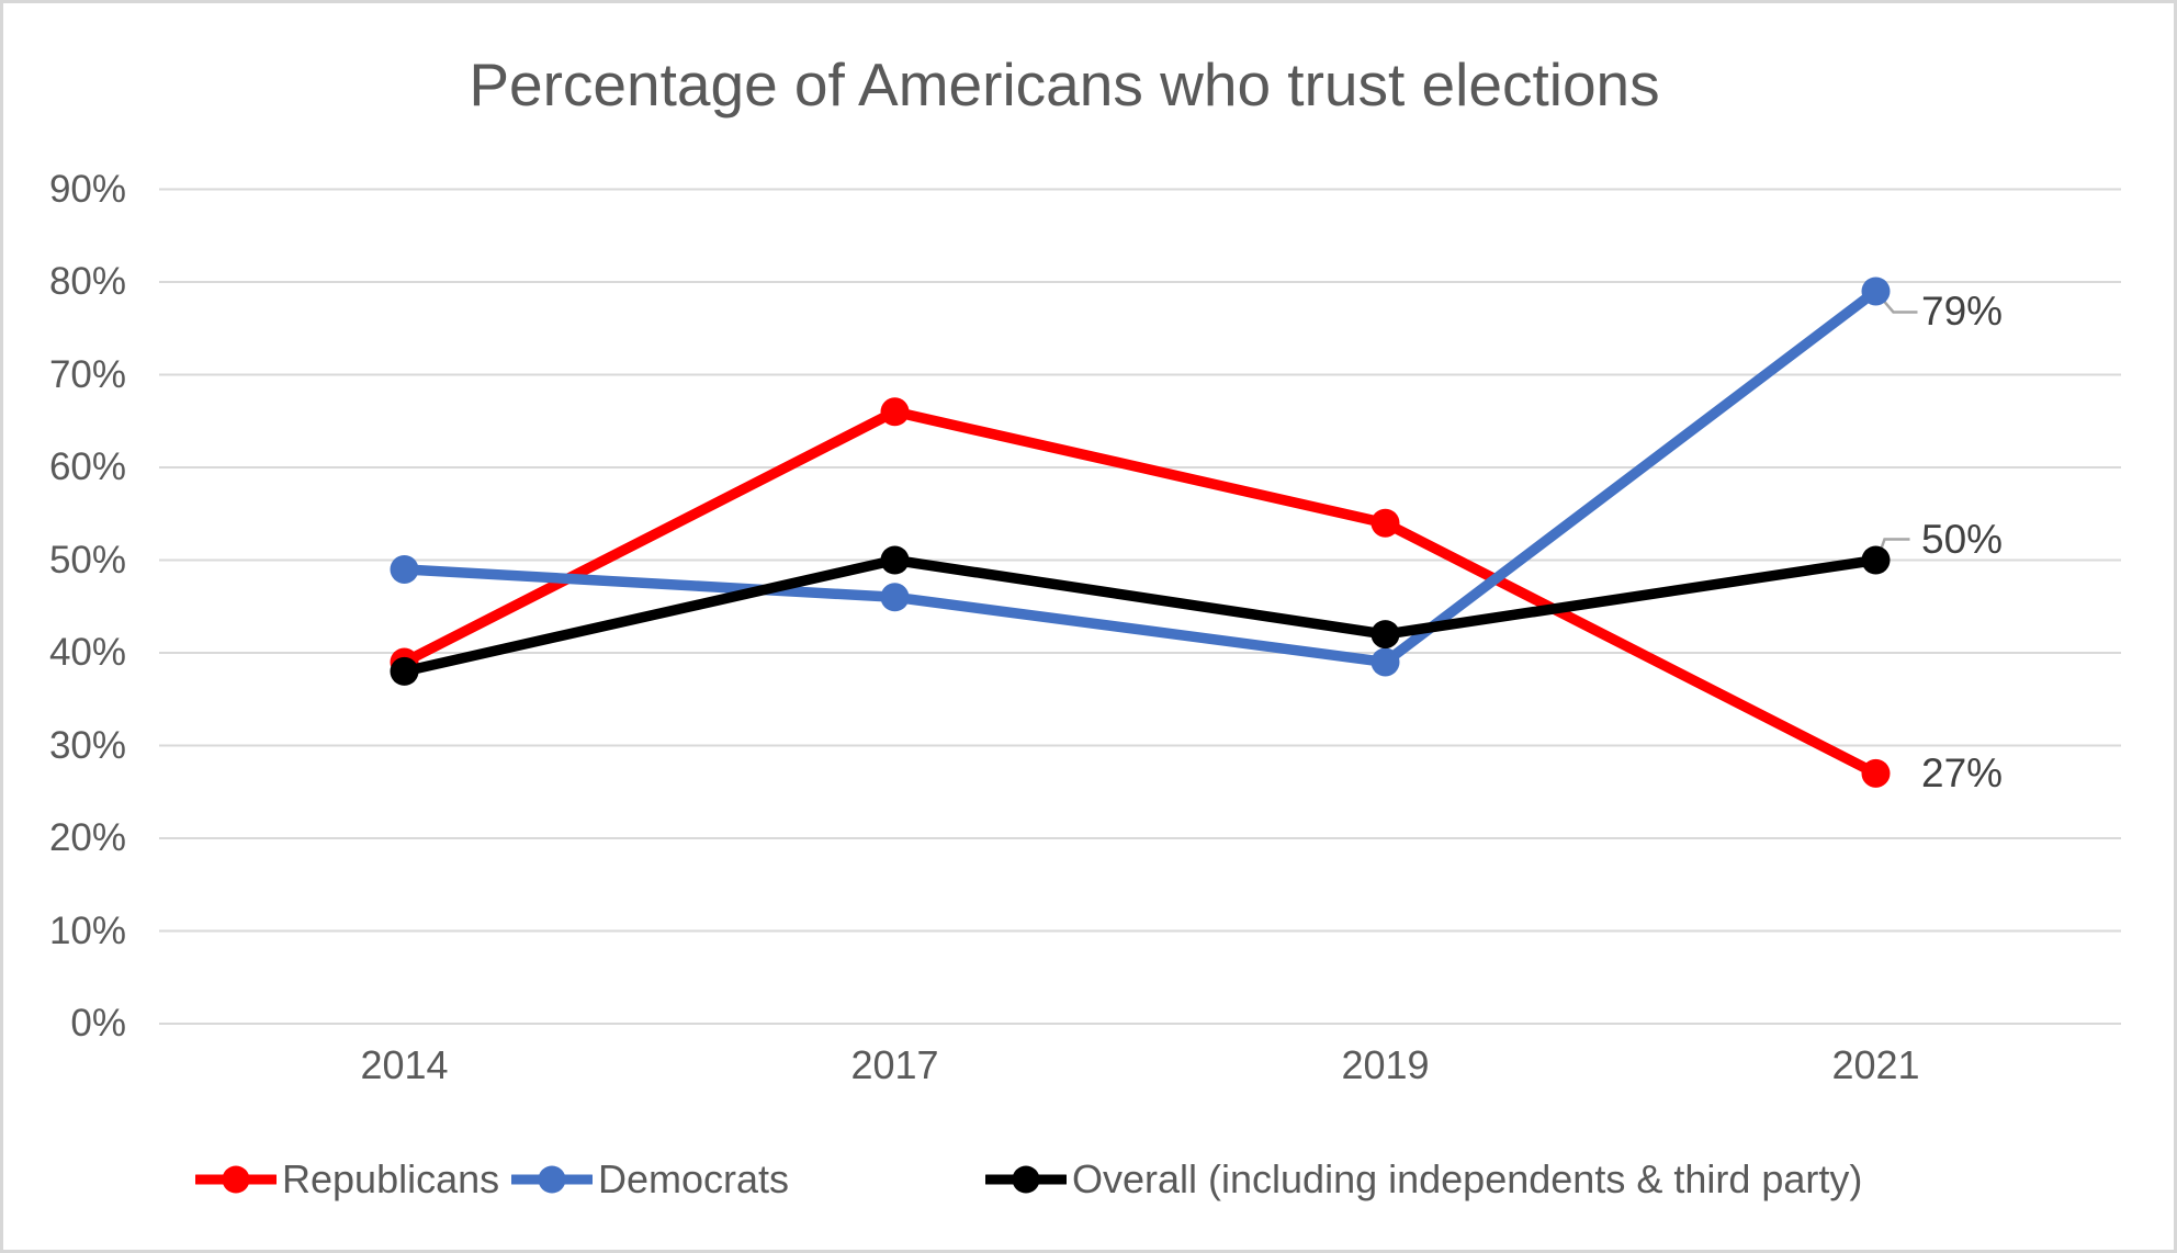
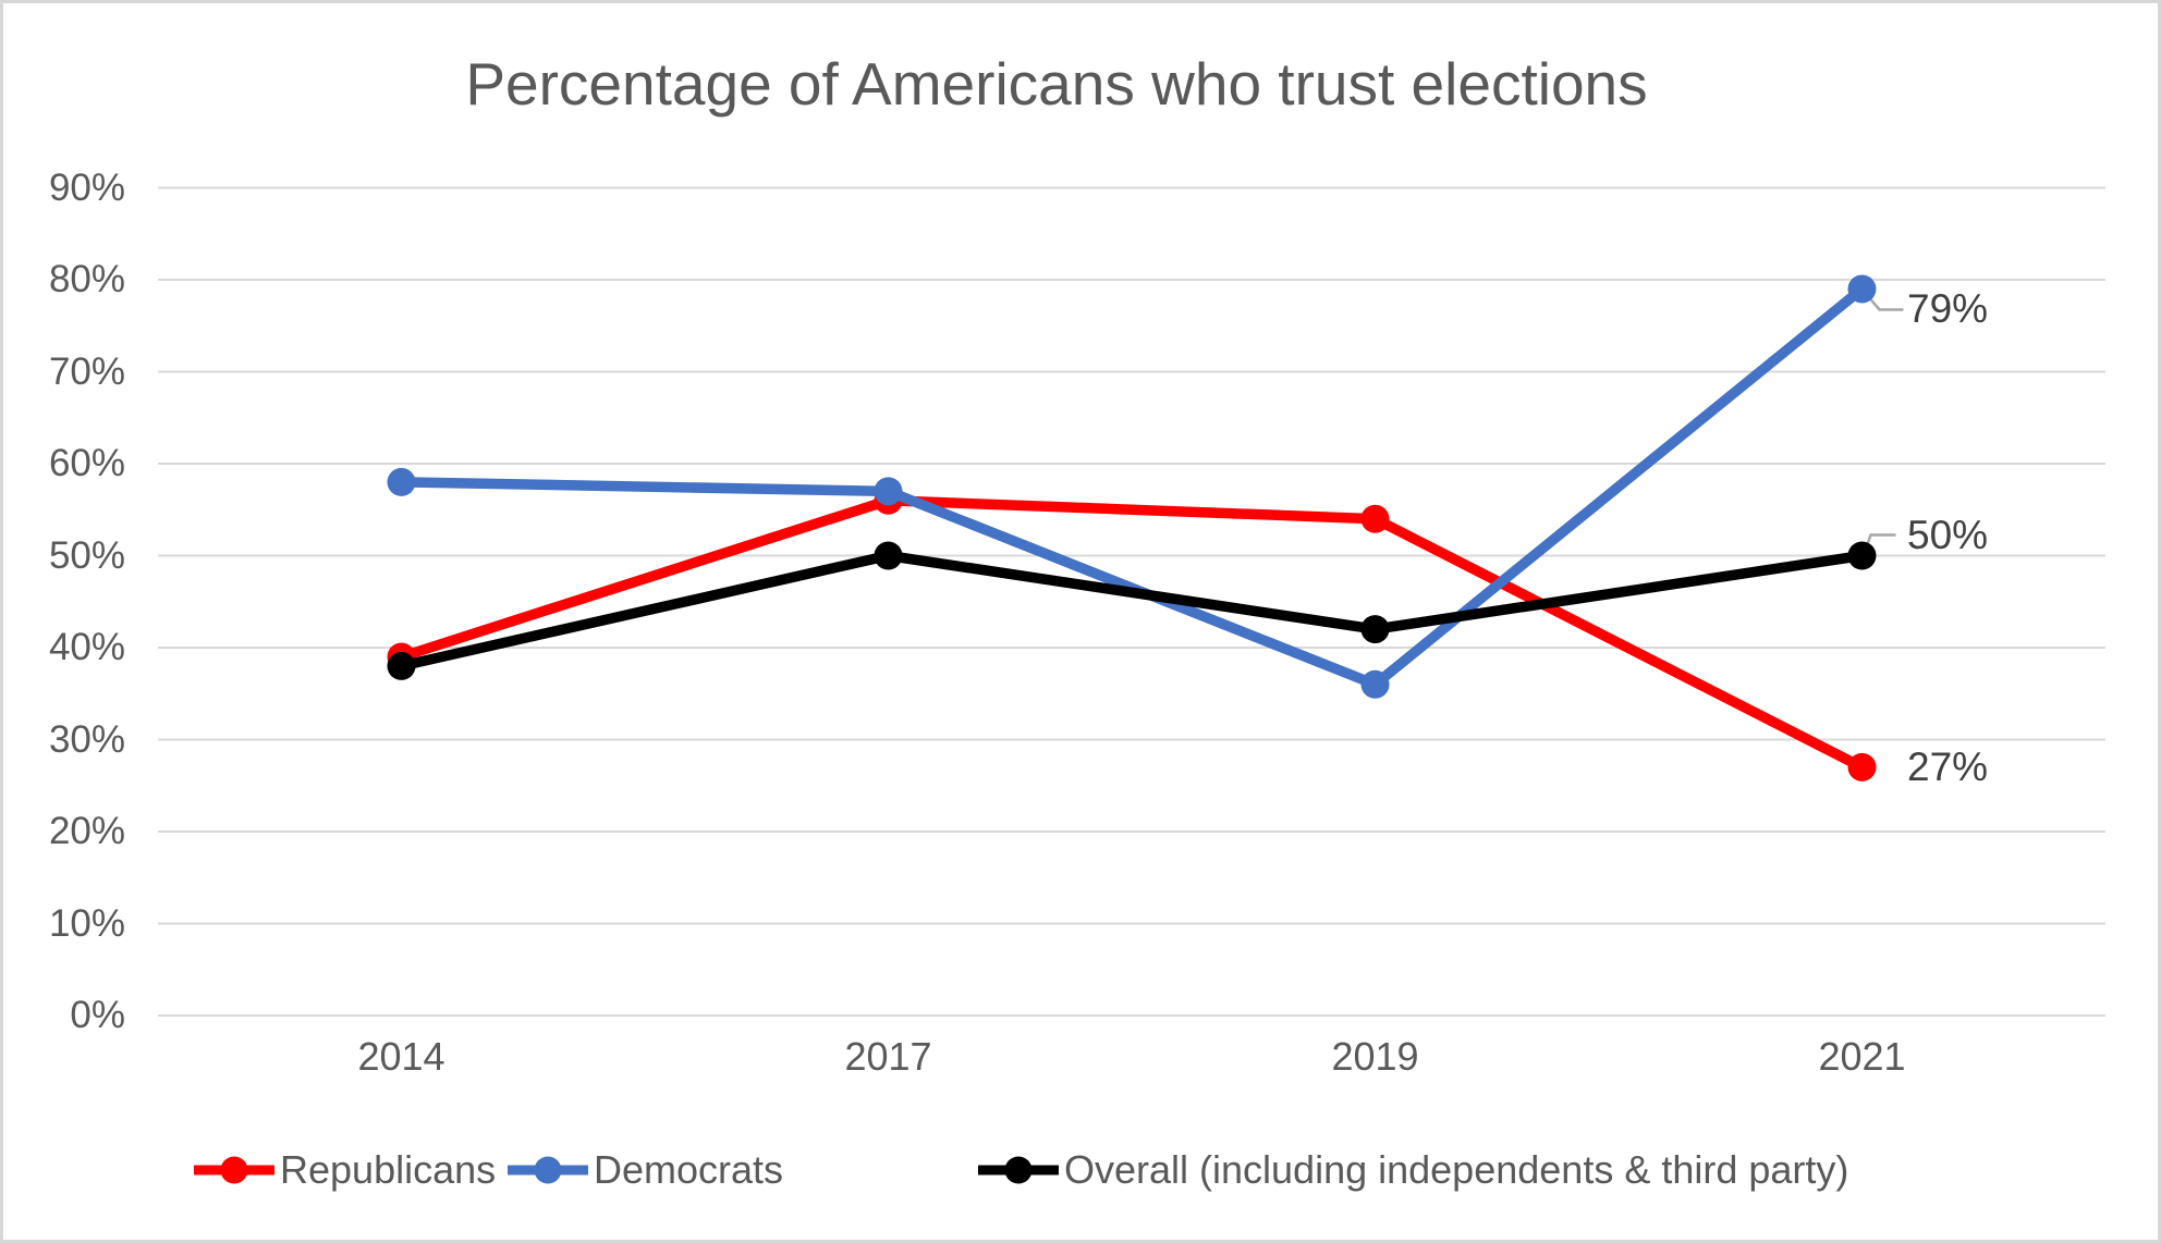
Democrats/2014: 49% -> 58%
Republicans/2017: 66% -> 56%
Democrats/2017: 46% -> 57%
Democrats/2019: 39% -> 36%
